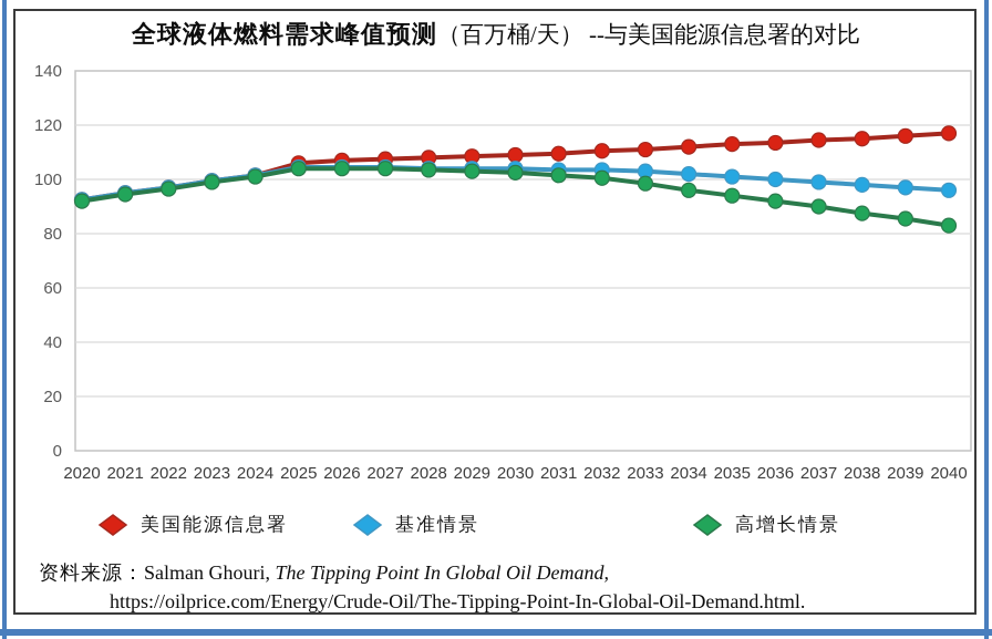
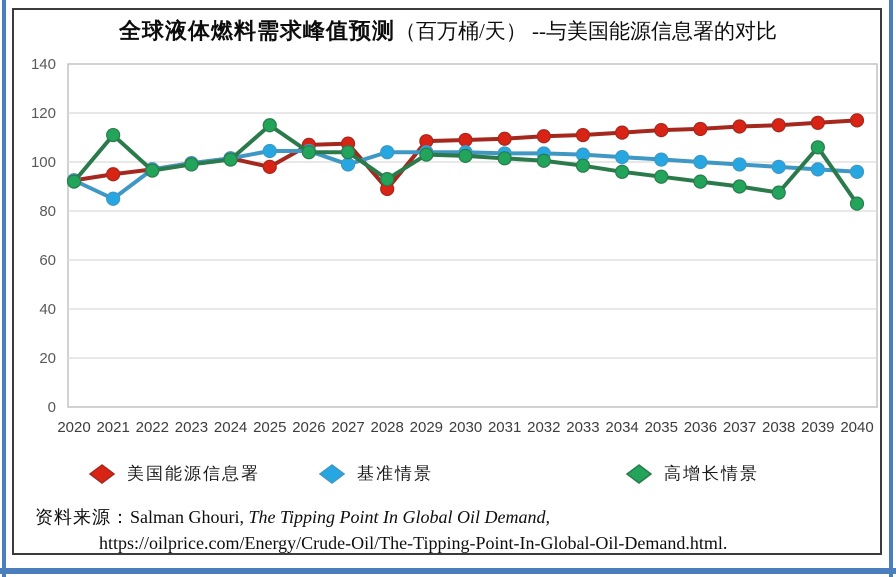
基准情景/2021: 95 -> 85
高增长情景/2021: 94 -> 111
美国能源信息署/2025: 106 -> 98
高增长情景/2025: 104 -> 115
基准情景/2027: 104 -> 99
美国能源信息署/2028: 108 -> 89
高增长情景/2028: 104 -> 93
高增长情景/2039: 86 -> 106
